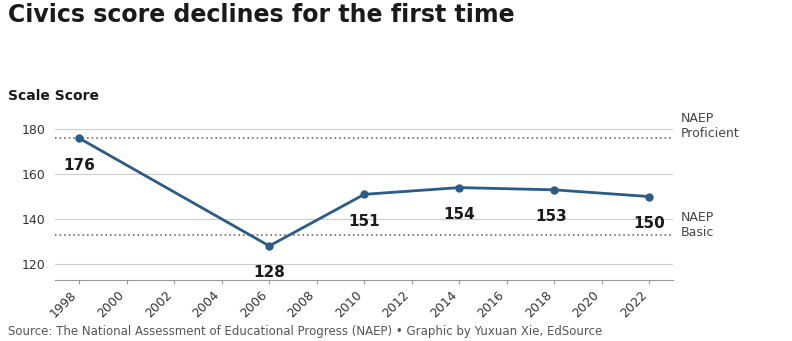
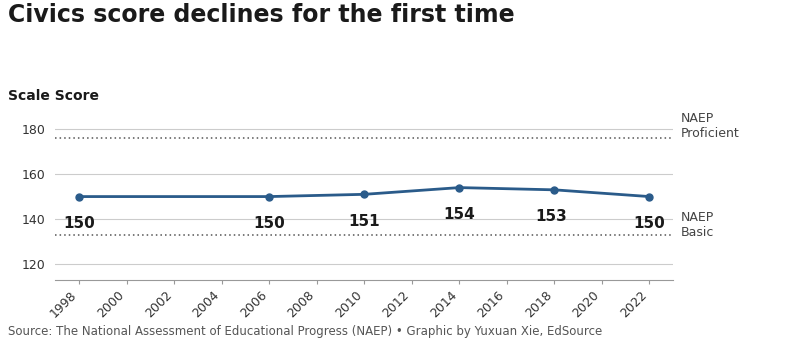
1998: 176 -> 150
2006: 128 -> 150
